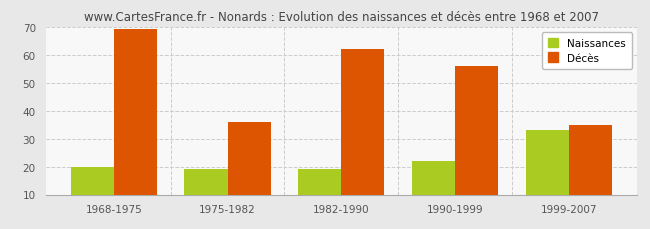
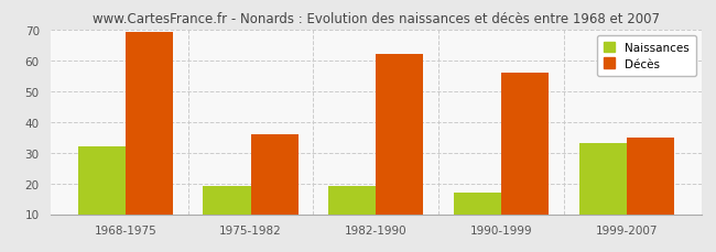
Naissances/1968-1975: 20 -> 32
Naissances/1990-1999: 22 -> 17
